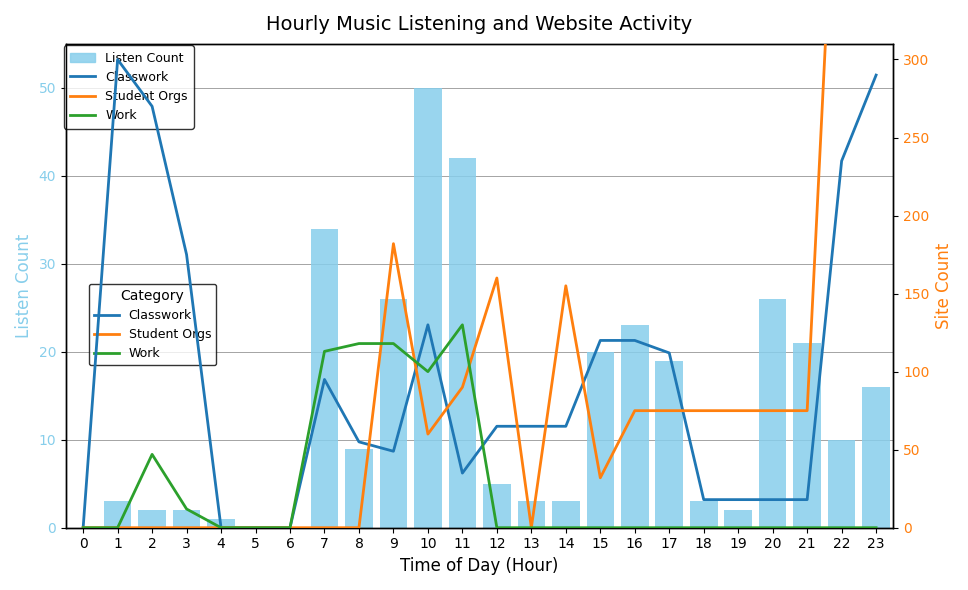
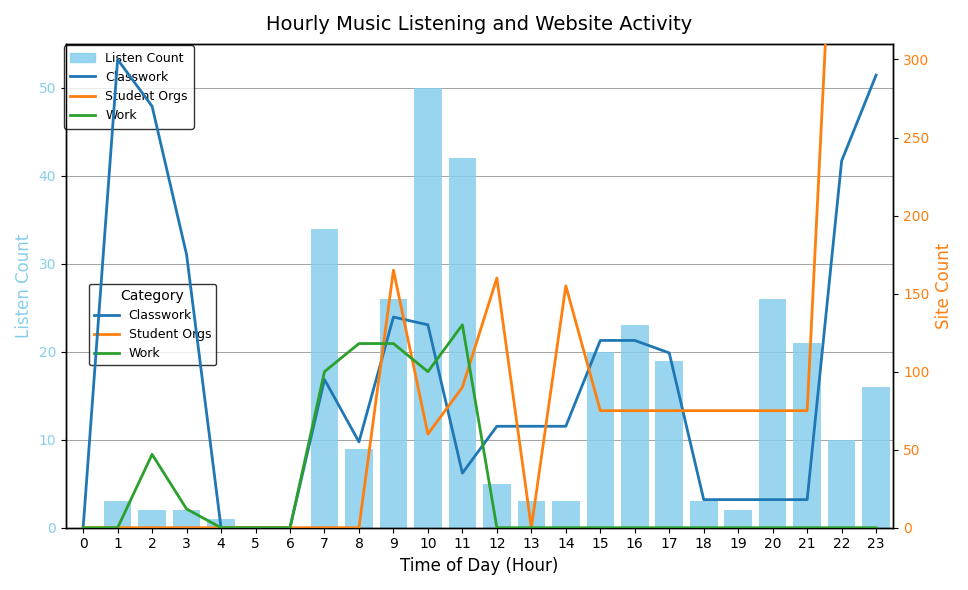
Work/7: 113 -> 100
Classwork/9: 49 -> 135
Student Orgs/9: 182 -> 165
Student Orgs/15: 32 -> 75
